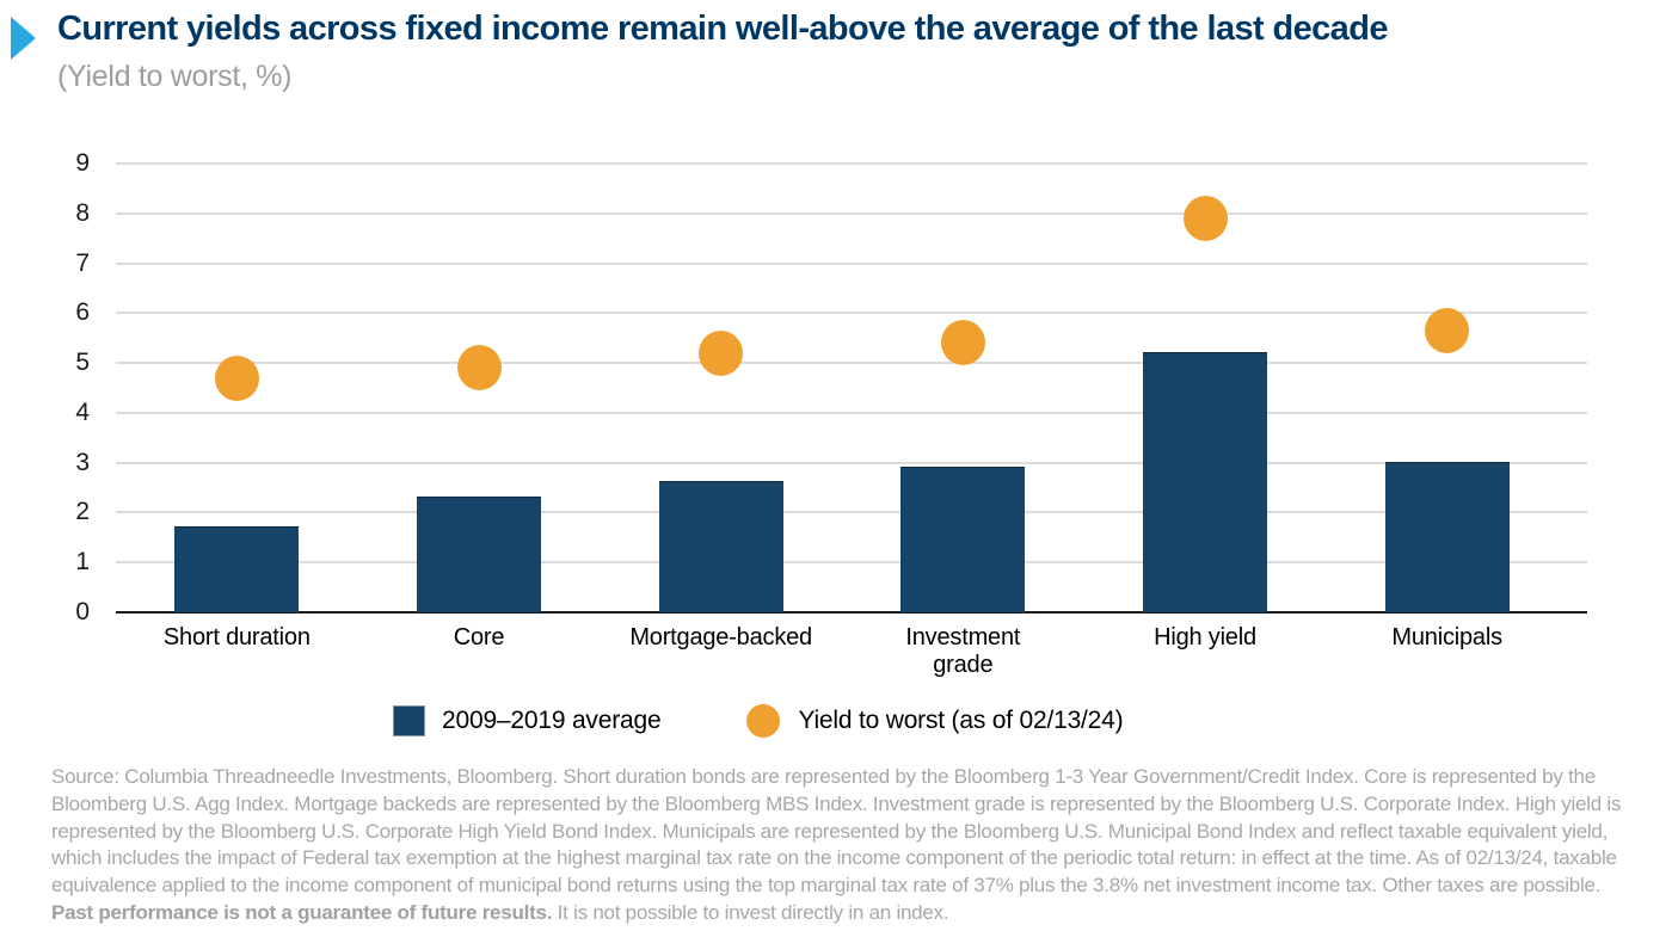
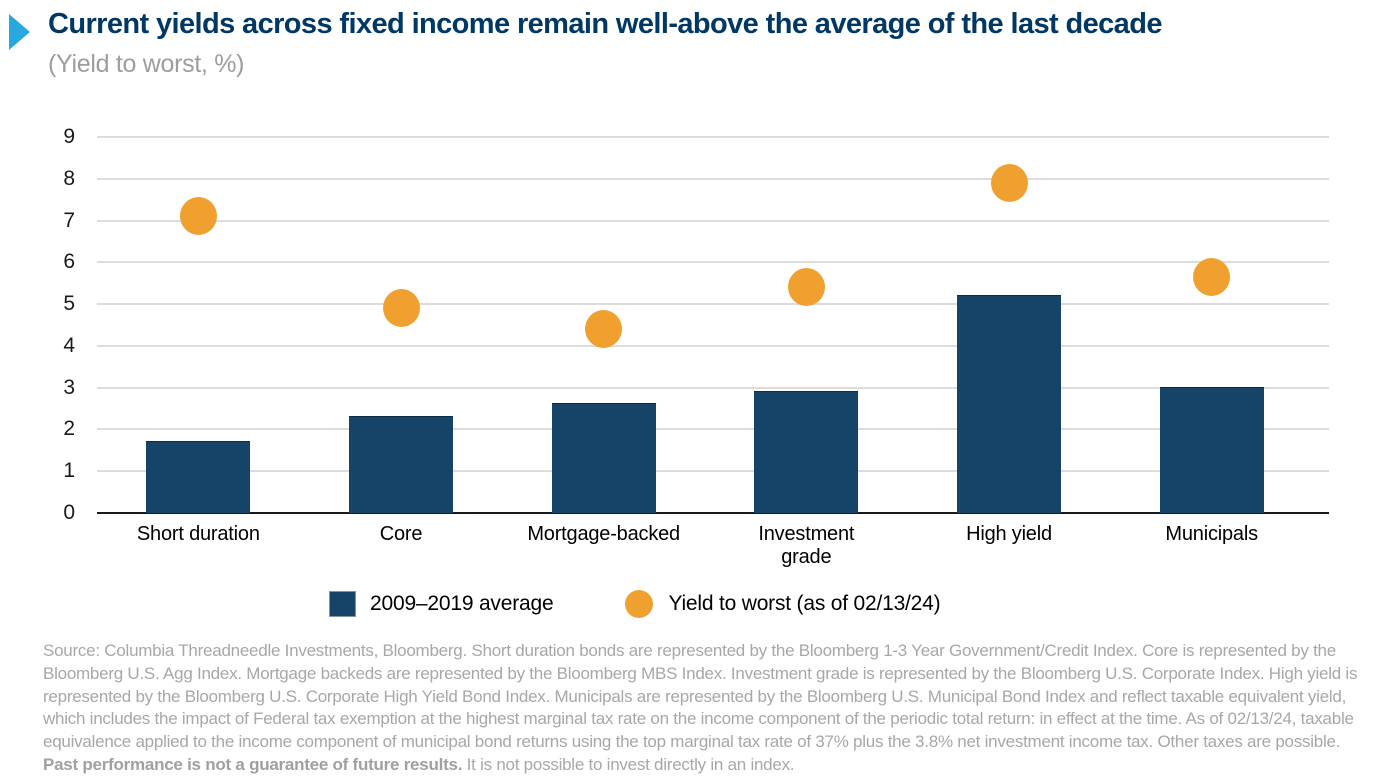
Yield to worst (as of 02/13/24)/Short duration: 4.7 -> 7.1
Yield to worst (as of 02/13/24)/Mortgage-backed: 5.2 -> 4.4
